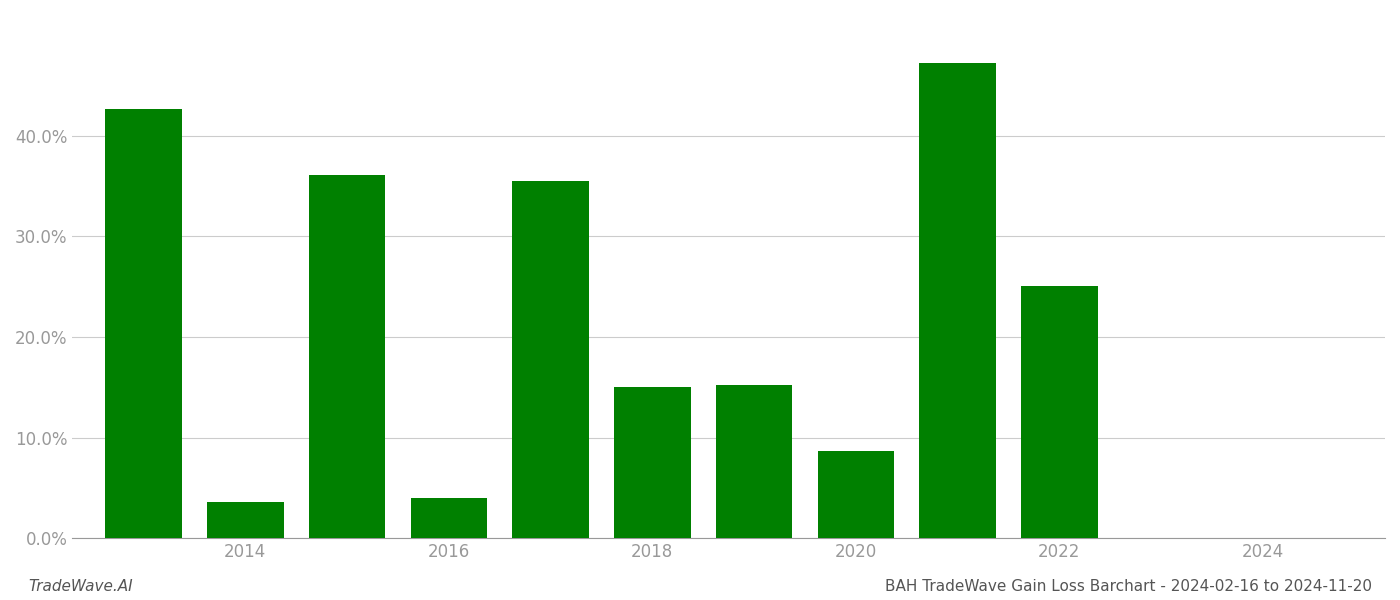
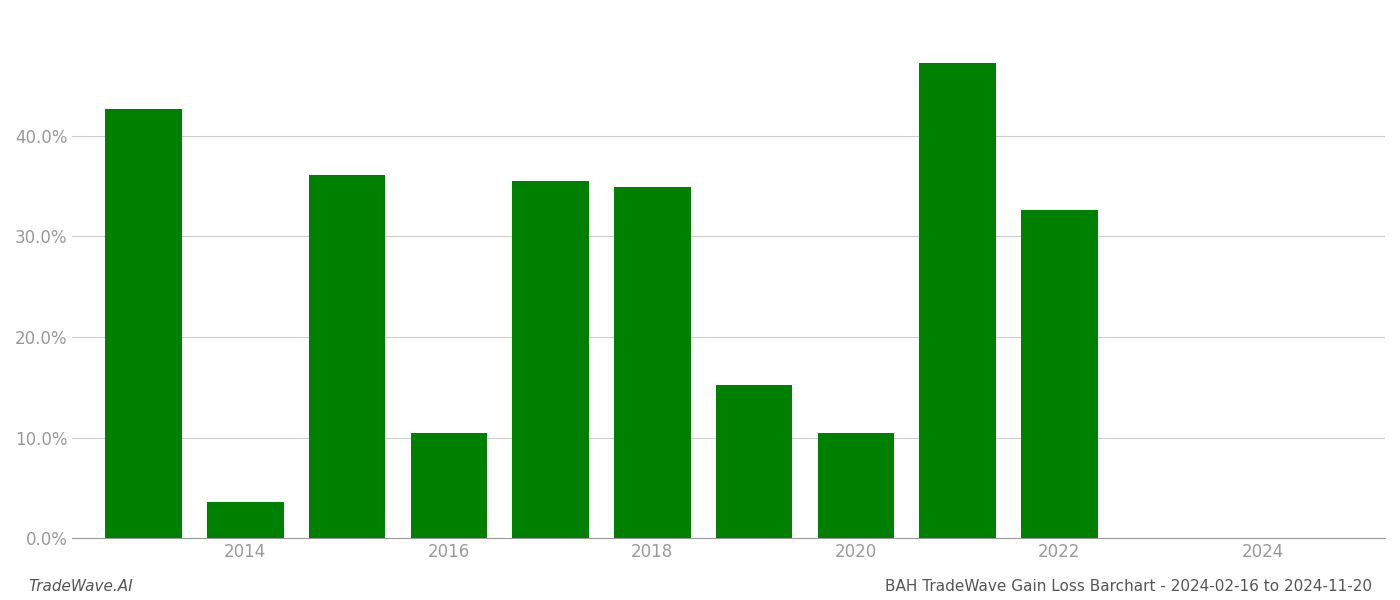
2016: 4.0% -> 10.5%
2018: 15.0% -> 34.9%
2020: 8.7% -> 10.5%
2022: 25.1% -> 32.6%
